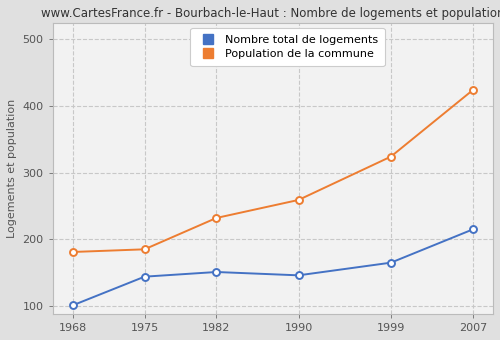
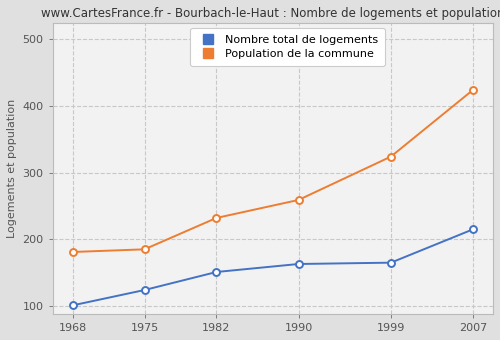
Nombre total de logements/1975: 144 -> 124
Nombre total de logements/1990: 146 -> 163
